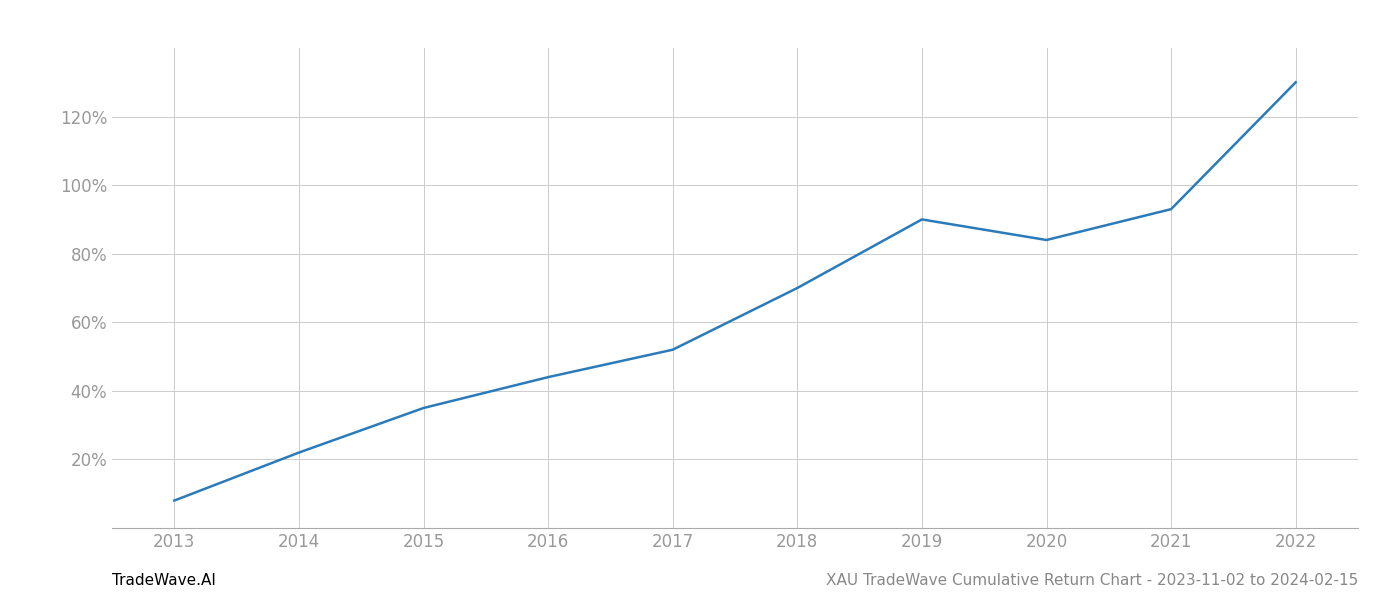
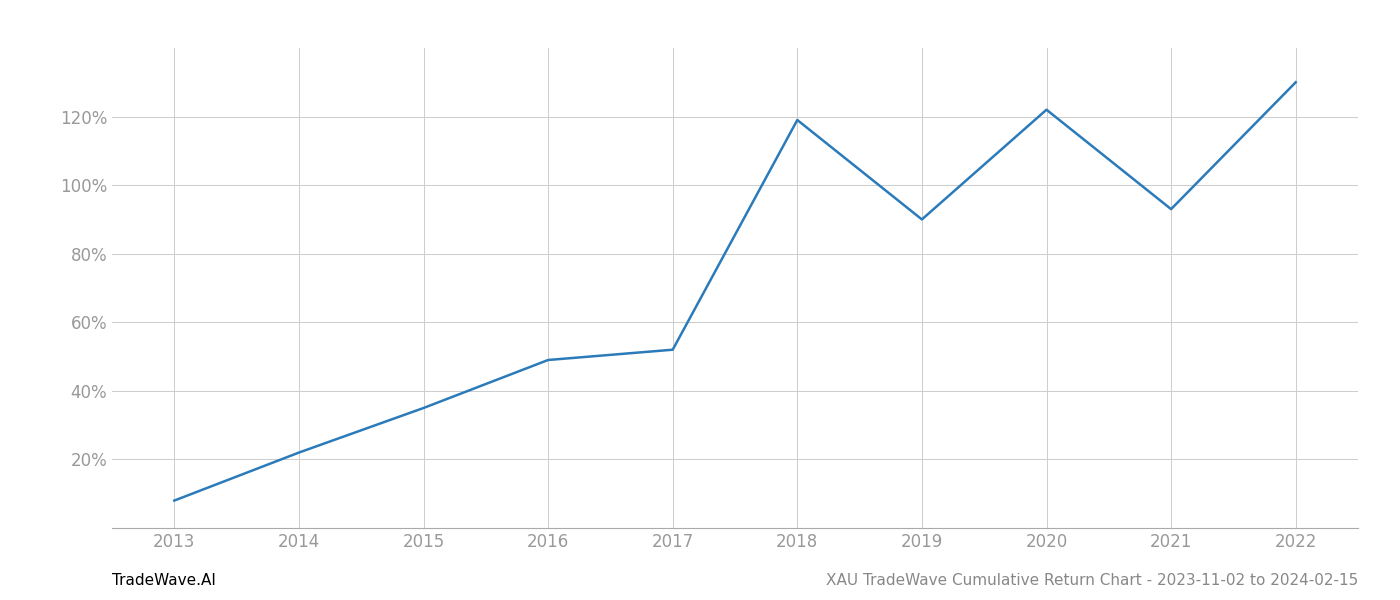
2016: 44% -> 49%
2018: 70% -> 119%
2020: 84% -> 122%
